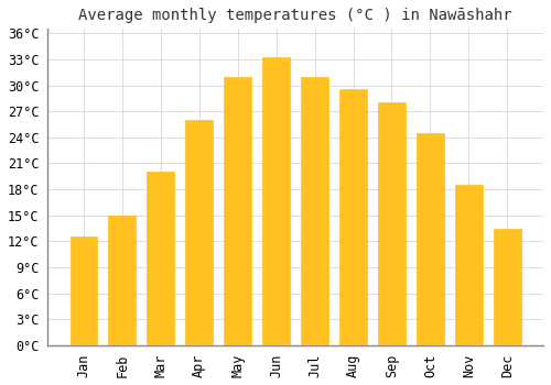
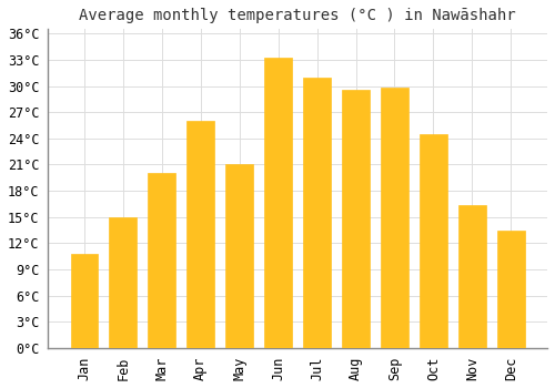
Jan: 12.5°C -> 10.8°C
May: 31.0°C -> 21.0°C
Sep: 28.0°C -> 29.8°C
Nov: 18.5°C -> 16.4°C
